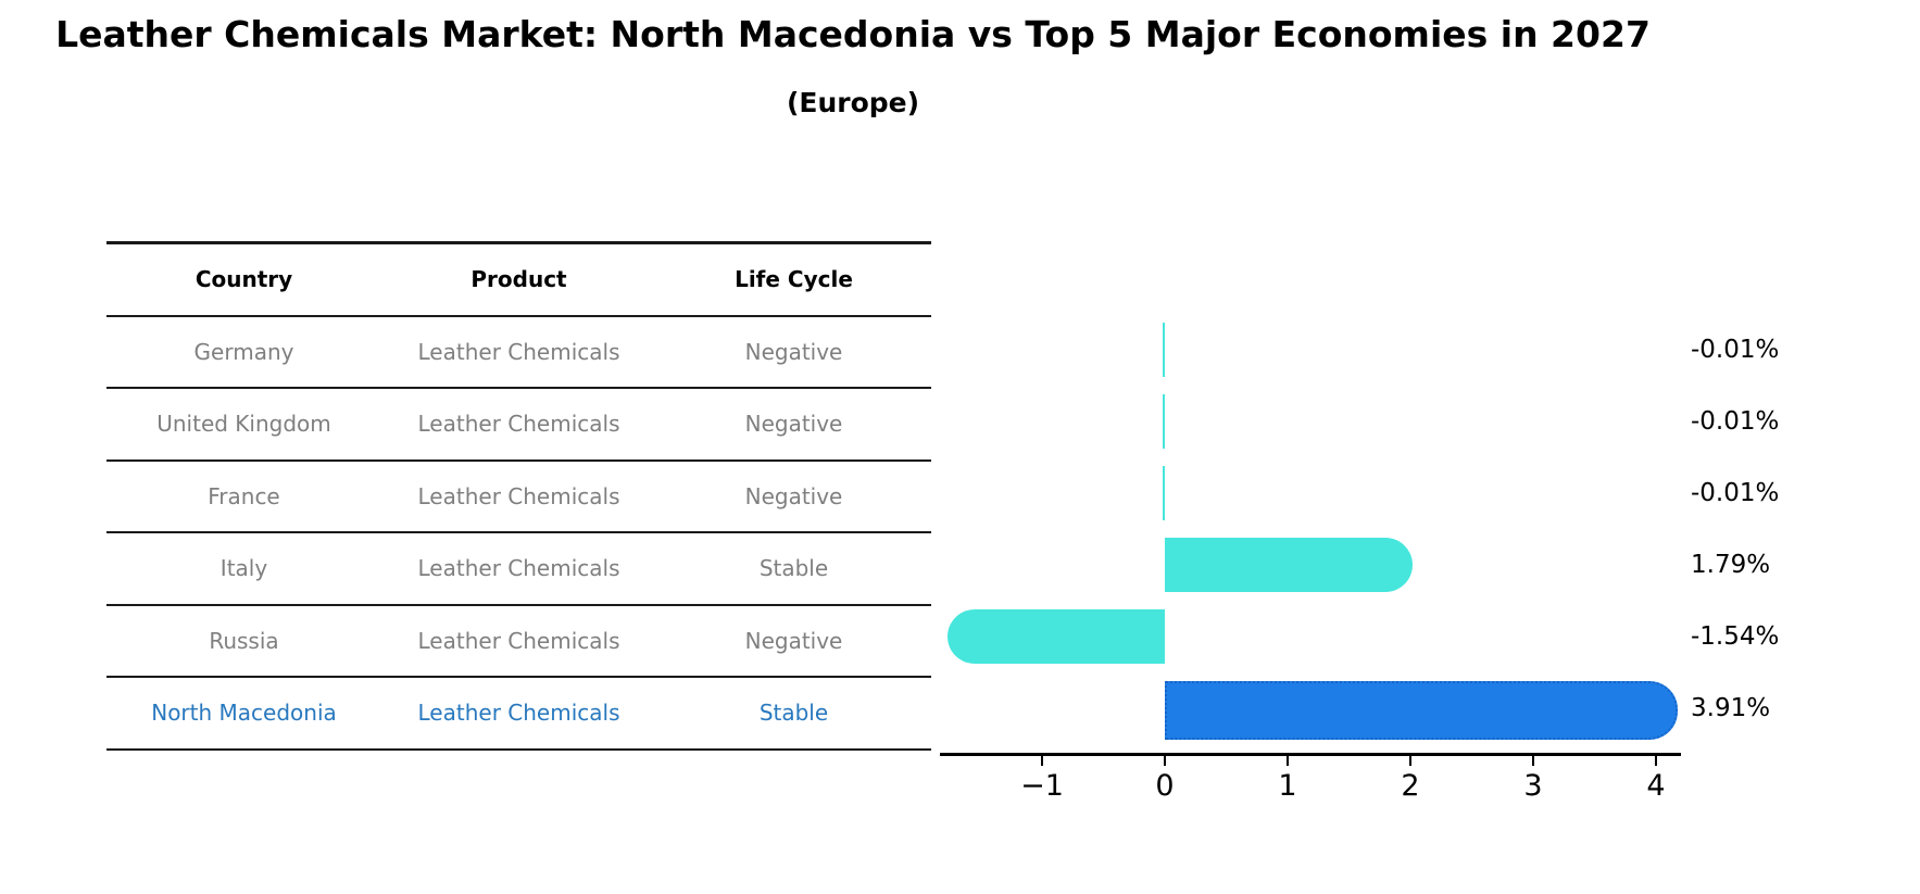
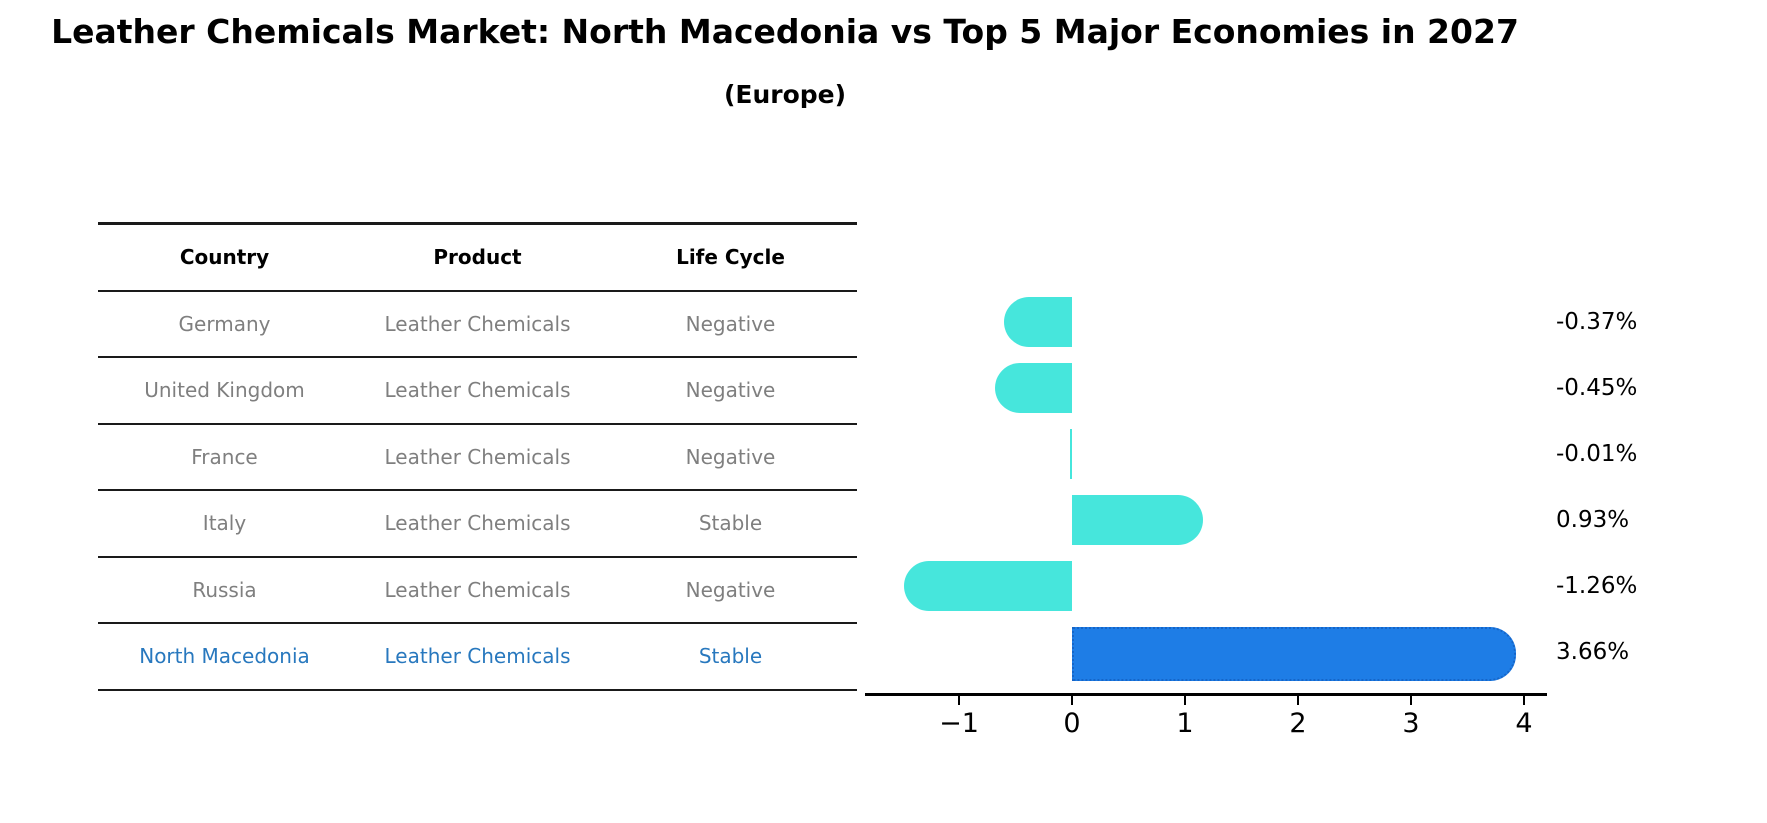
Germany: -0.01% -> -0.37%
United Kingdom: -0.01% -> -0.45%
Italy: 1.79% -> 0.93%
Russia: -1.54% -> -1.26%
North Macedonia: 3.91% -> 3.66%
